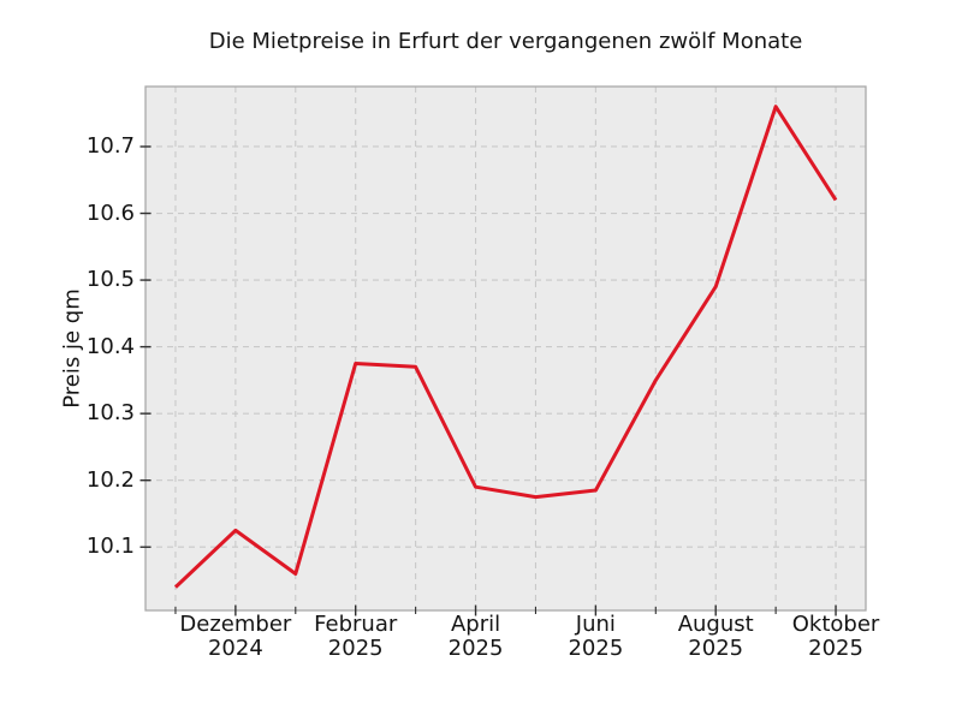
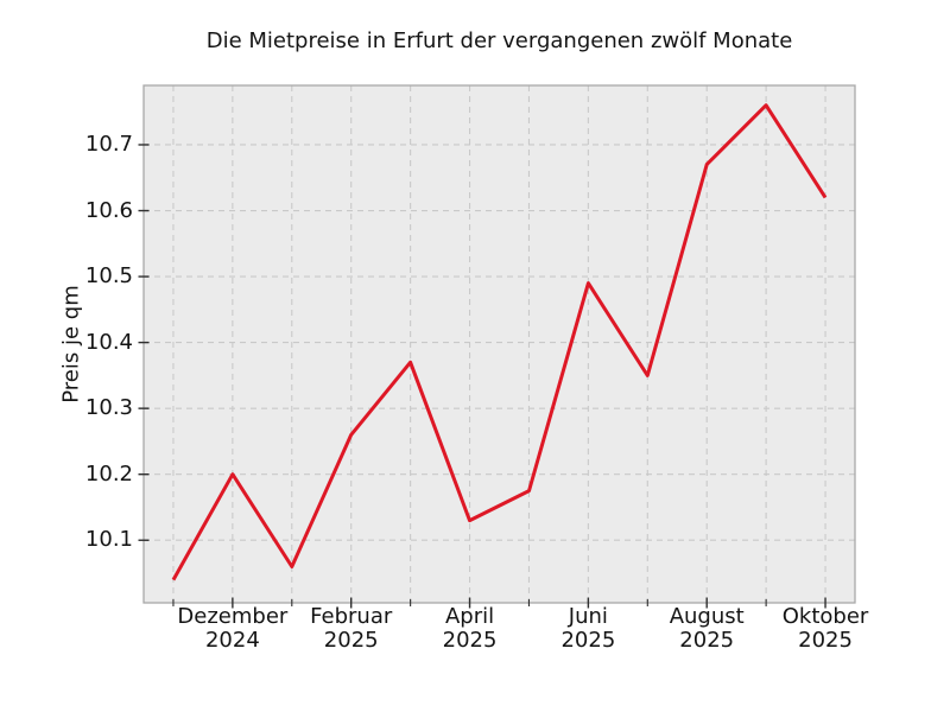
Dezember 2024: 10.12 -> 10.20
Februar 2025: 10.38 -> 10.26
April 2025: 10.19 -> 10.13
Juni 2025: 10.19 -> 10.49
August 2025: 10.49 -> 10.67
